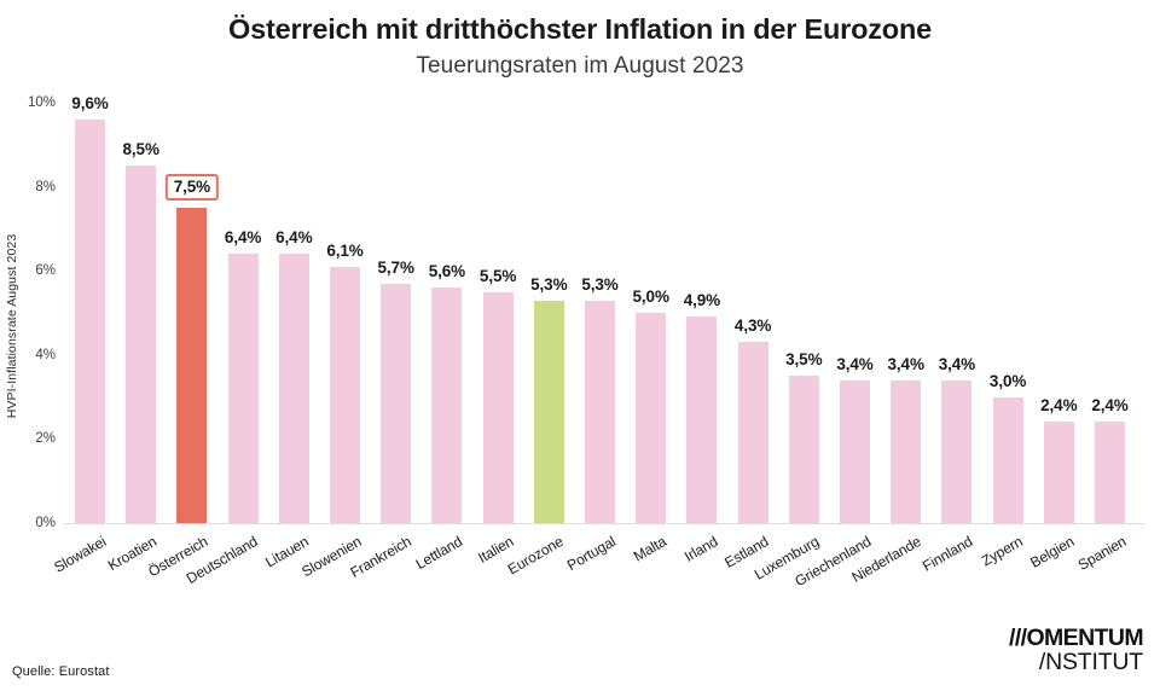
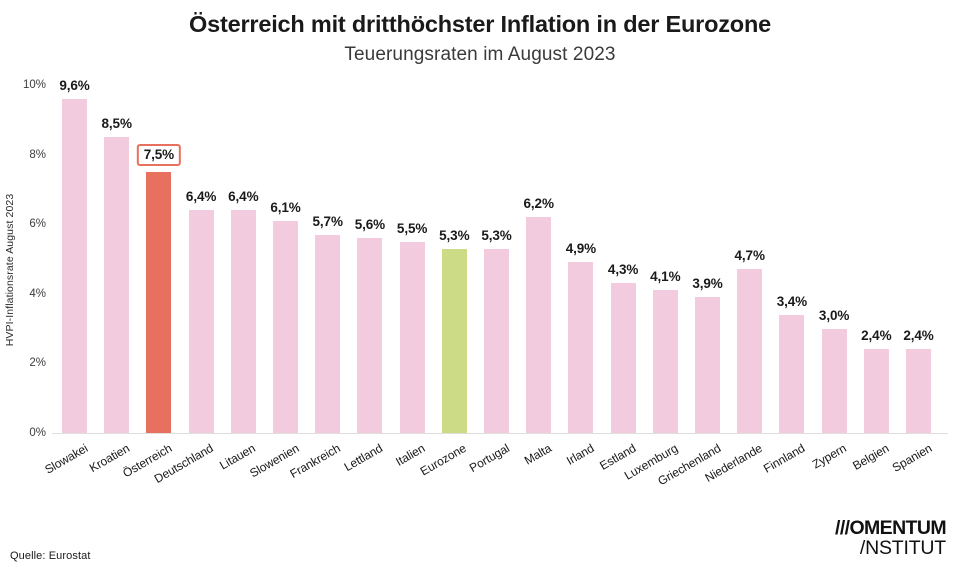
Malta: 5,0% -> 6,2%
Luxemburg: 3,5% -> 4,1%
Griechenland: 3,4% -> 3,9%
Niederlande: 3,4% -> 4,7%
